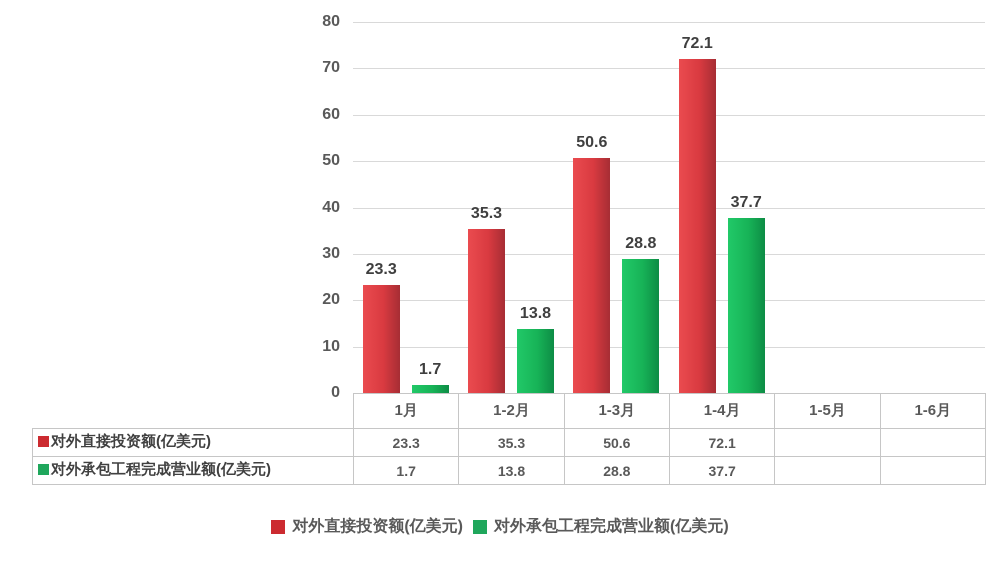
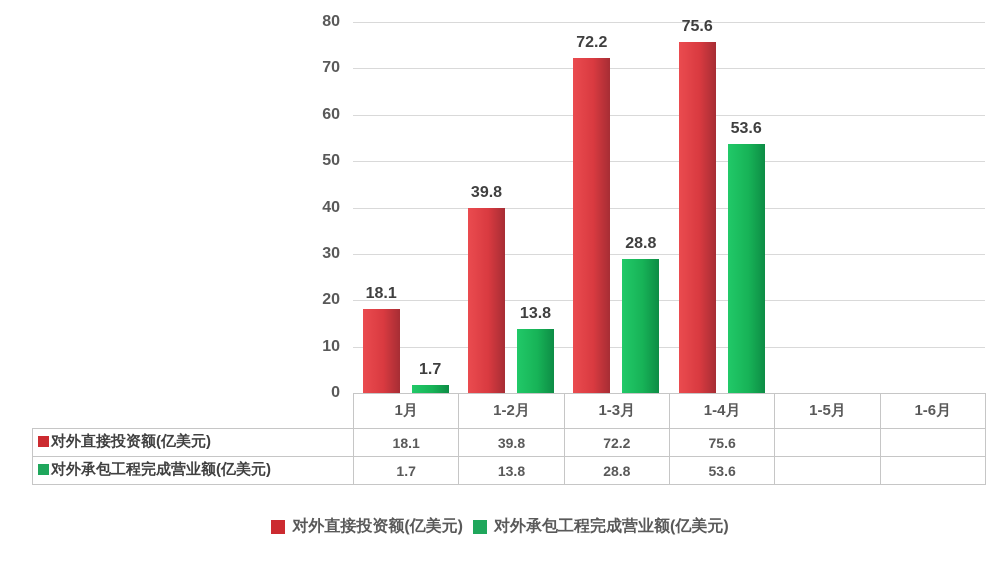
对外直接投资额(亿美元)/1月: 23.3 -> 18.1
对外直接投资额(亿美元)/1-2月: 35.3 -> 39.8
对外直接投资额(亿美元)/1-3月: 50.6 -> 72.2
对外直接投资额(亿美元)/1-4月: 72.1 -> 75.6
对外承包工程完成营业额(亿美元)/1-4月: 37.7 -> 53.6
